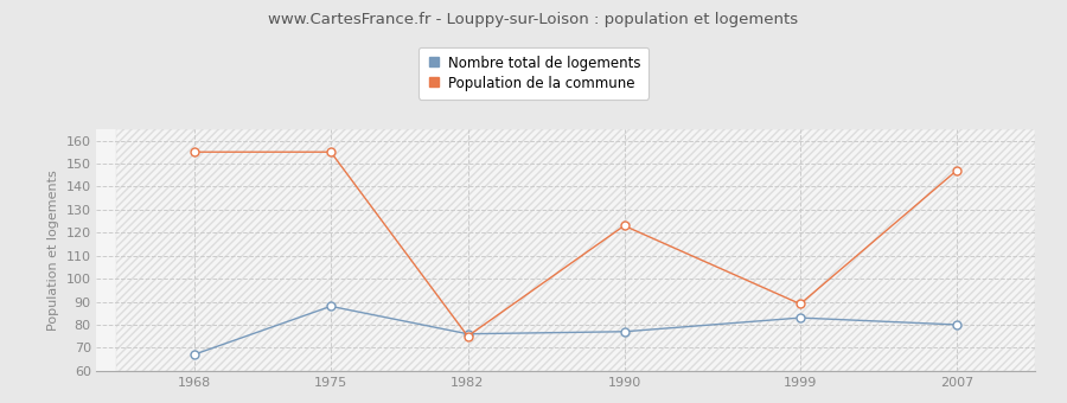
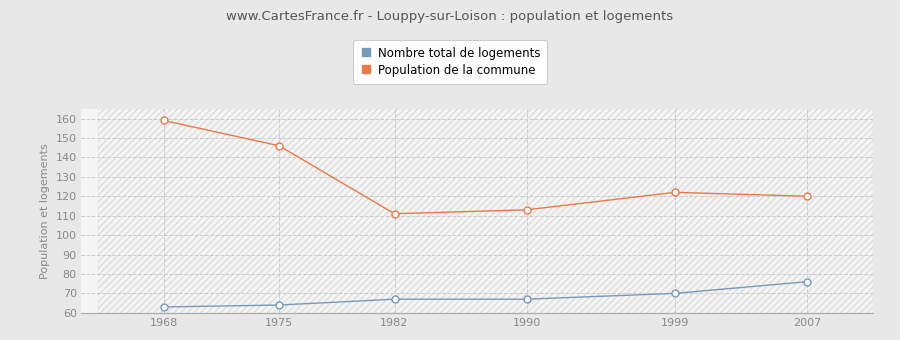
Nombre total de logements/1968: 67 -> 63
Population de la commune/1968: 155 -> 159
Nombre total de logements/1975: 88 -> 64
Population de la commune/1975: 155 -> 146
Nombre total de logements/1982: 76 -> 67
Population de la commune/1982: 75 -> 111
Nombre total de logements/1990: 77 -> 67
Population de la commune/1990: 123 -> 113
Nombre total de logements/1999: 83 -> 70
Population de la commune/1999: 89 -> 122
Nombre total de logements/2007: 80 -> 76
Population de la commune/2007: 147 -> 120
